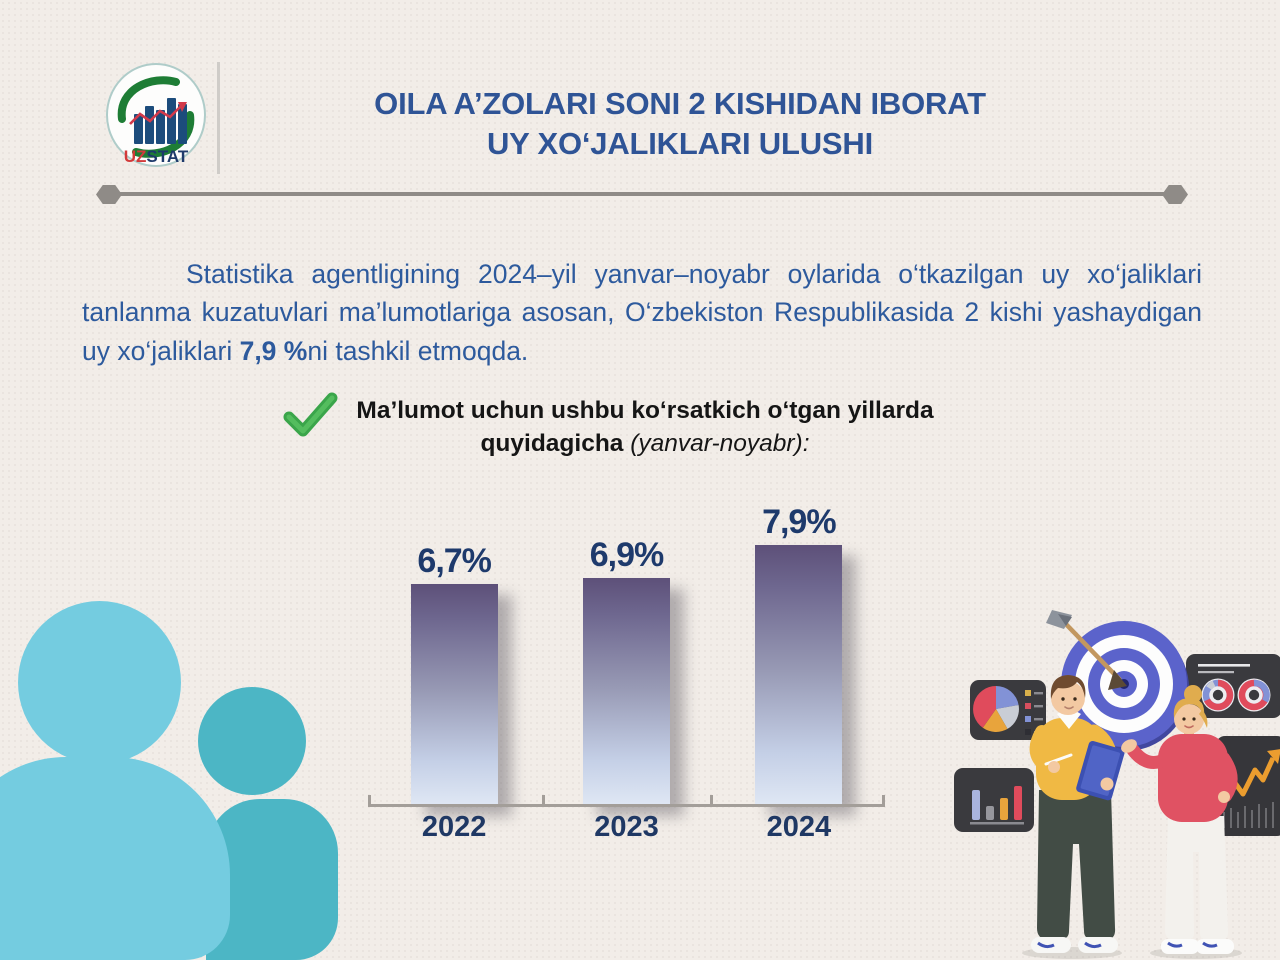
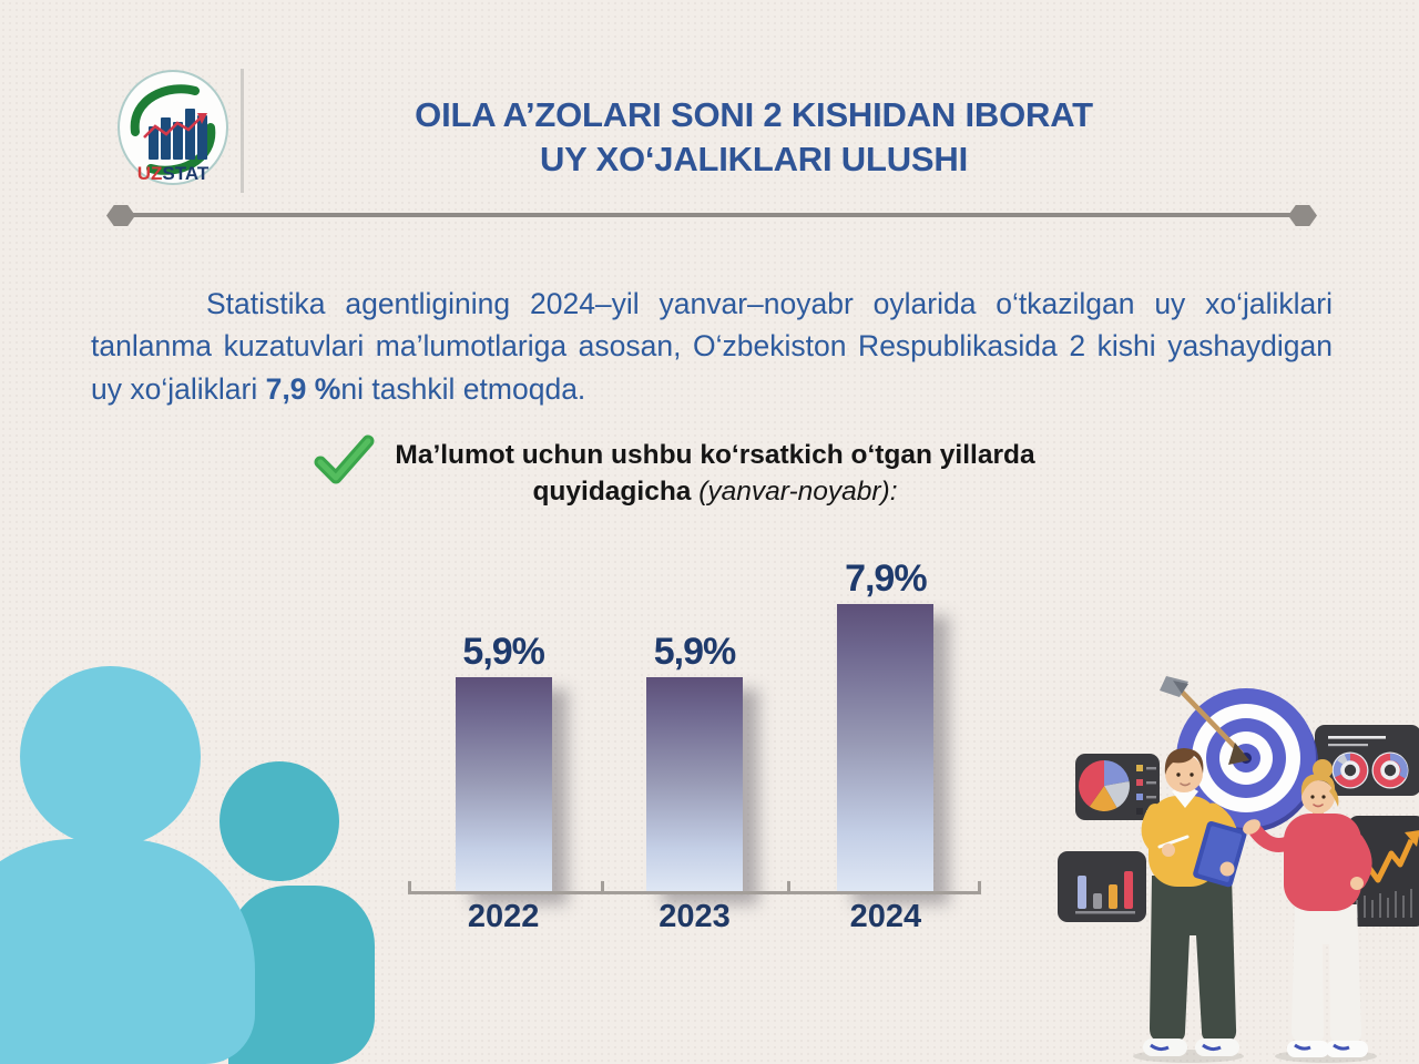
2022: 6,7% -> 5,9%
2023: 6,9% -> 5,9%
